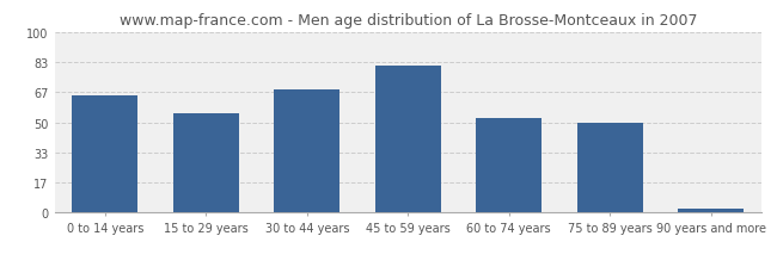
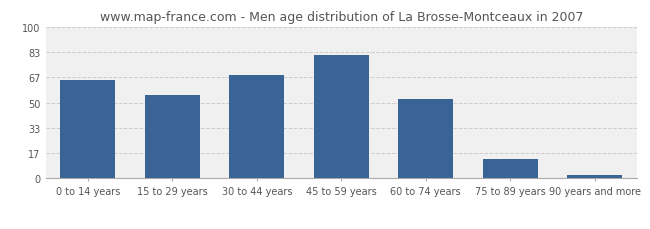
75 to 89 years: 50 -> 13
